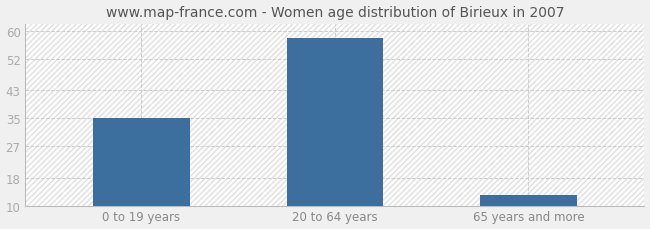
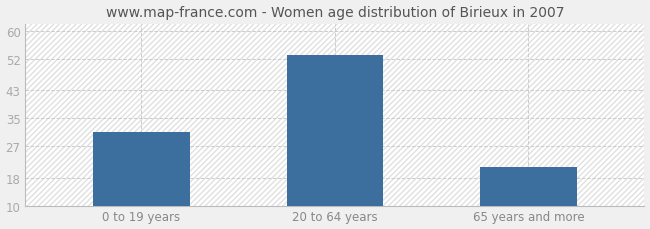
0 to 19 years: 35 -> 31
20 to 64 years: 58 -> 53
65 years and more: 13 -> 21
